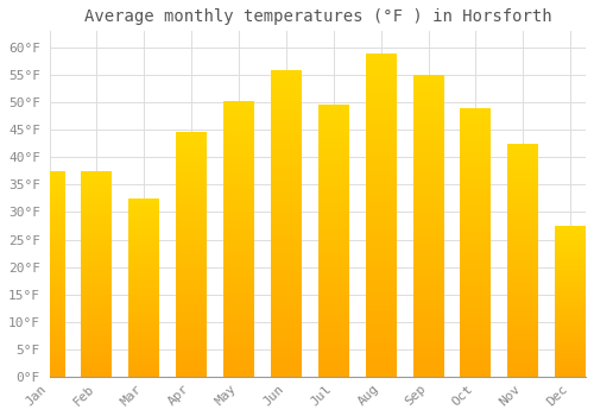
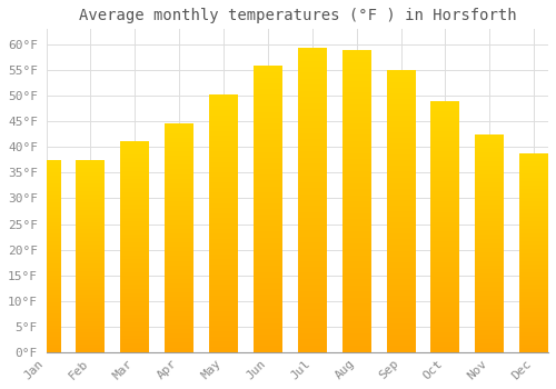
Mar: 32.5°F -> 41.0°F
Jul: 49.5°F -> 59.2°F
Dec: 27.5°F -> 38.8°F
